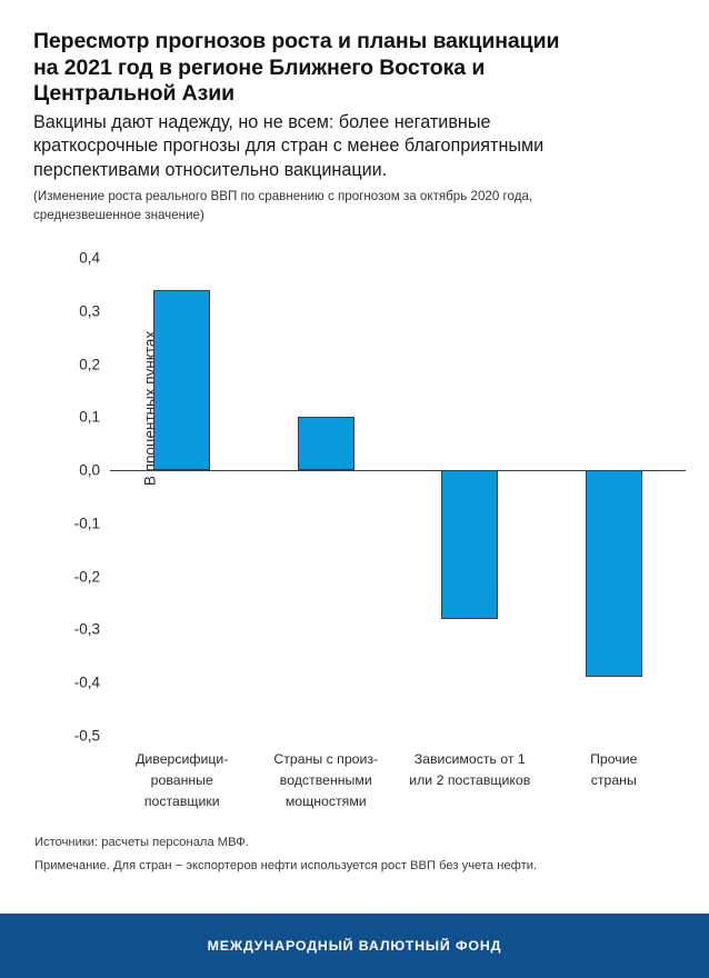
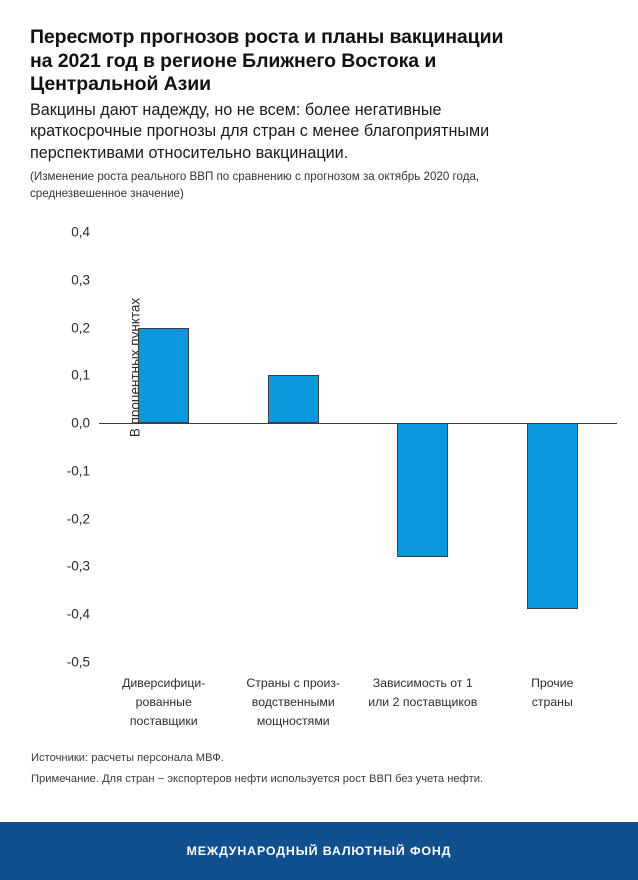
Диверсифици- рованные поставщики: 0,34 -> 0,20
